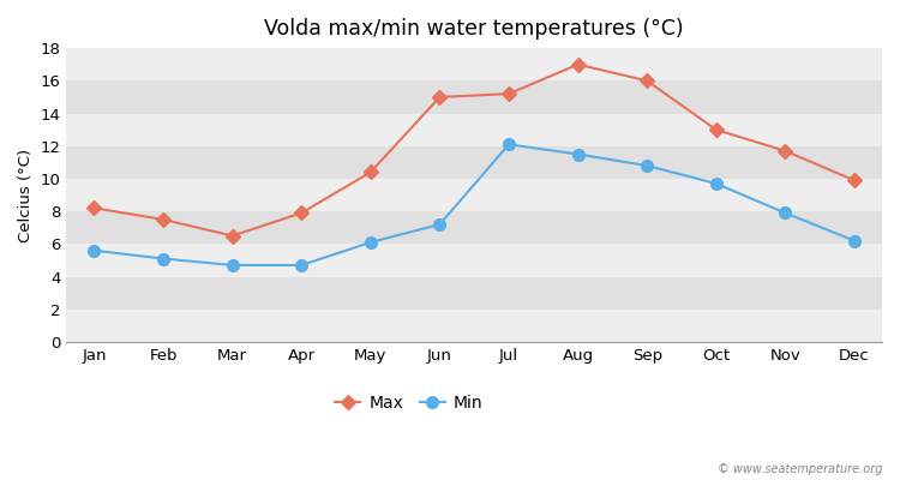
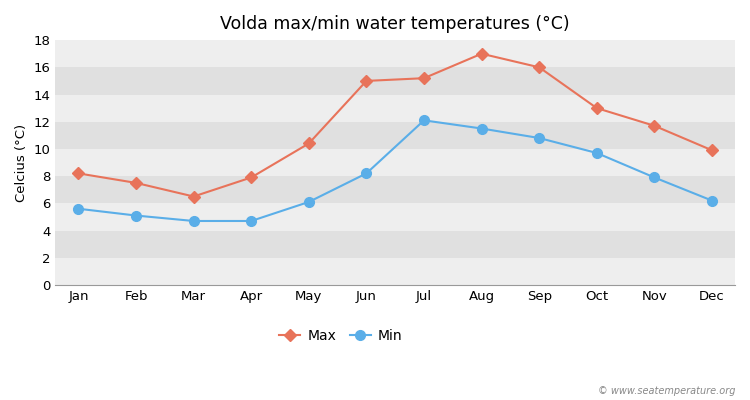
Min/Jun: 7.2 -> 8.2
